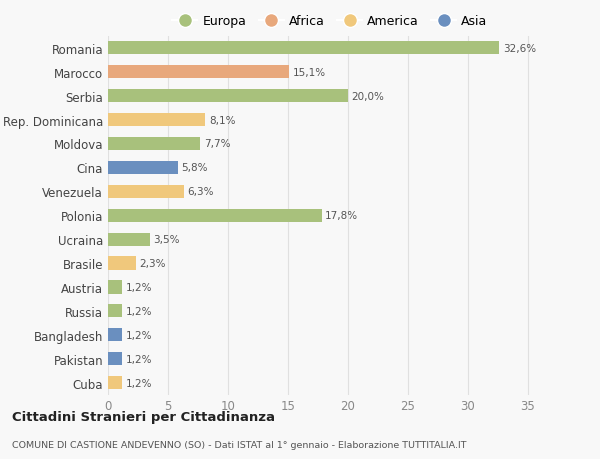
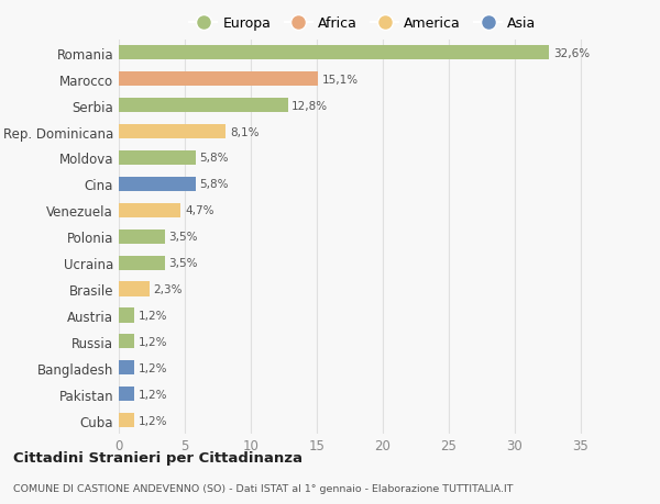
Serbia: 20,0% -> 12,8%
Moldova: 7,7% -> 5,8%
Venezuela: 6,3% -> 4,7%
Polonia: 17,8% -> 3,5%
